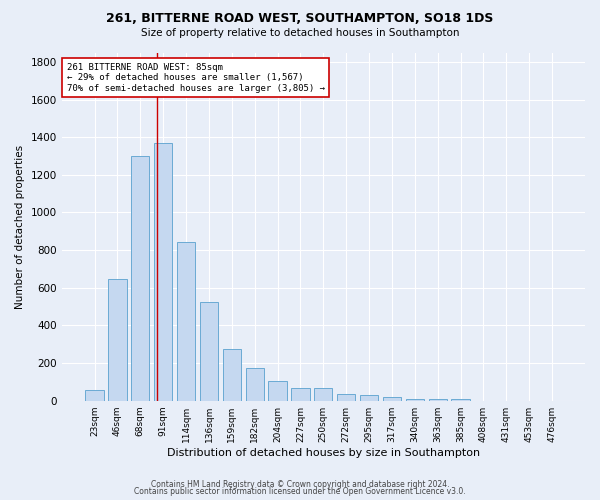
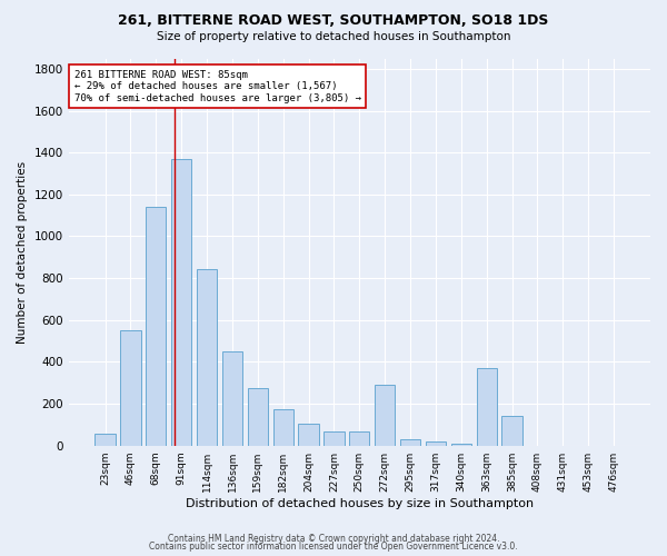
46sqm: 640 -> 550
68sqm: 1300 -> 1140
136sqm: 520 -> 450
272sqm: 40 -> 290
363sqm: 10 -> 370
385sqm: 10 -> 140
